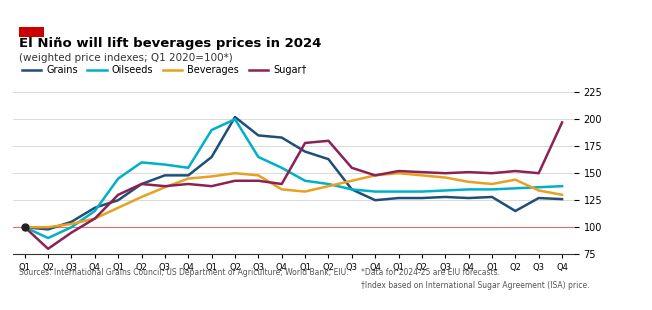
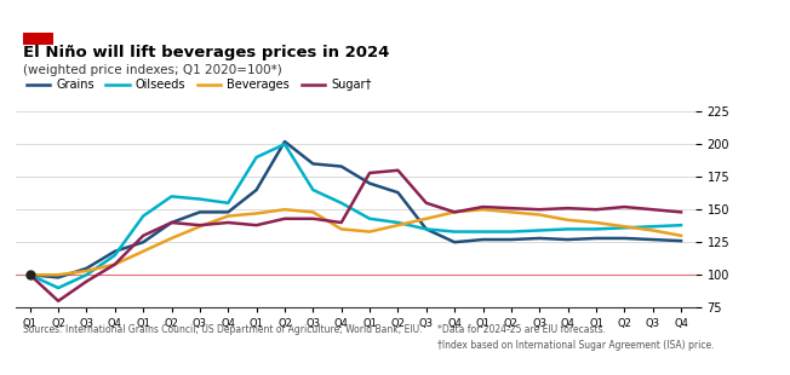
Grains/Q2: 115 -> 128
Beverages/Q2: 144 -> 137
Sugar†/Q4: 197 -> 148
